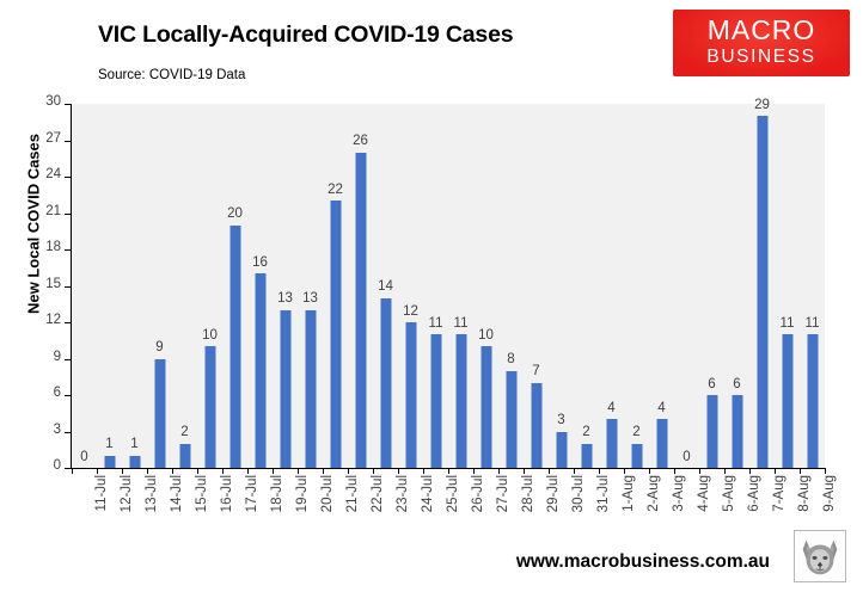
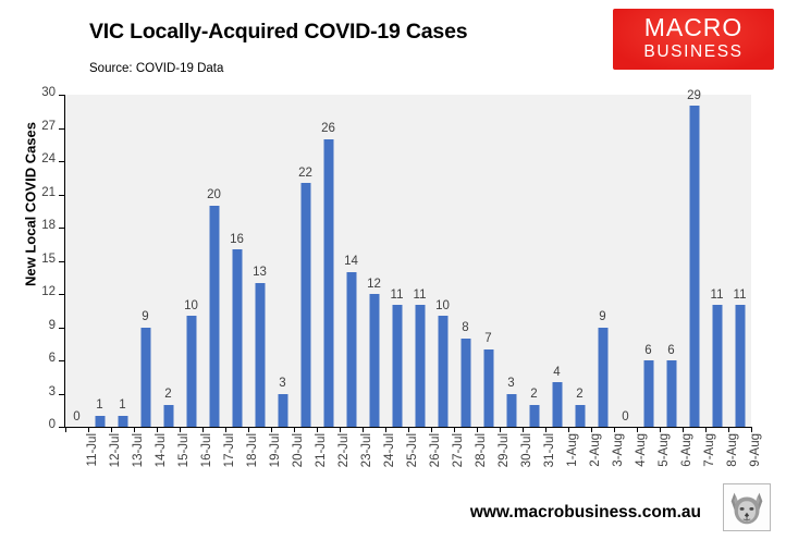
20-Jul: 13 -> 3
3-Aug: 4 -> 9
